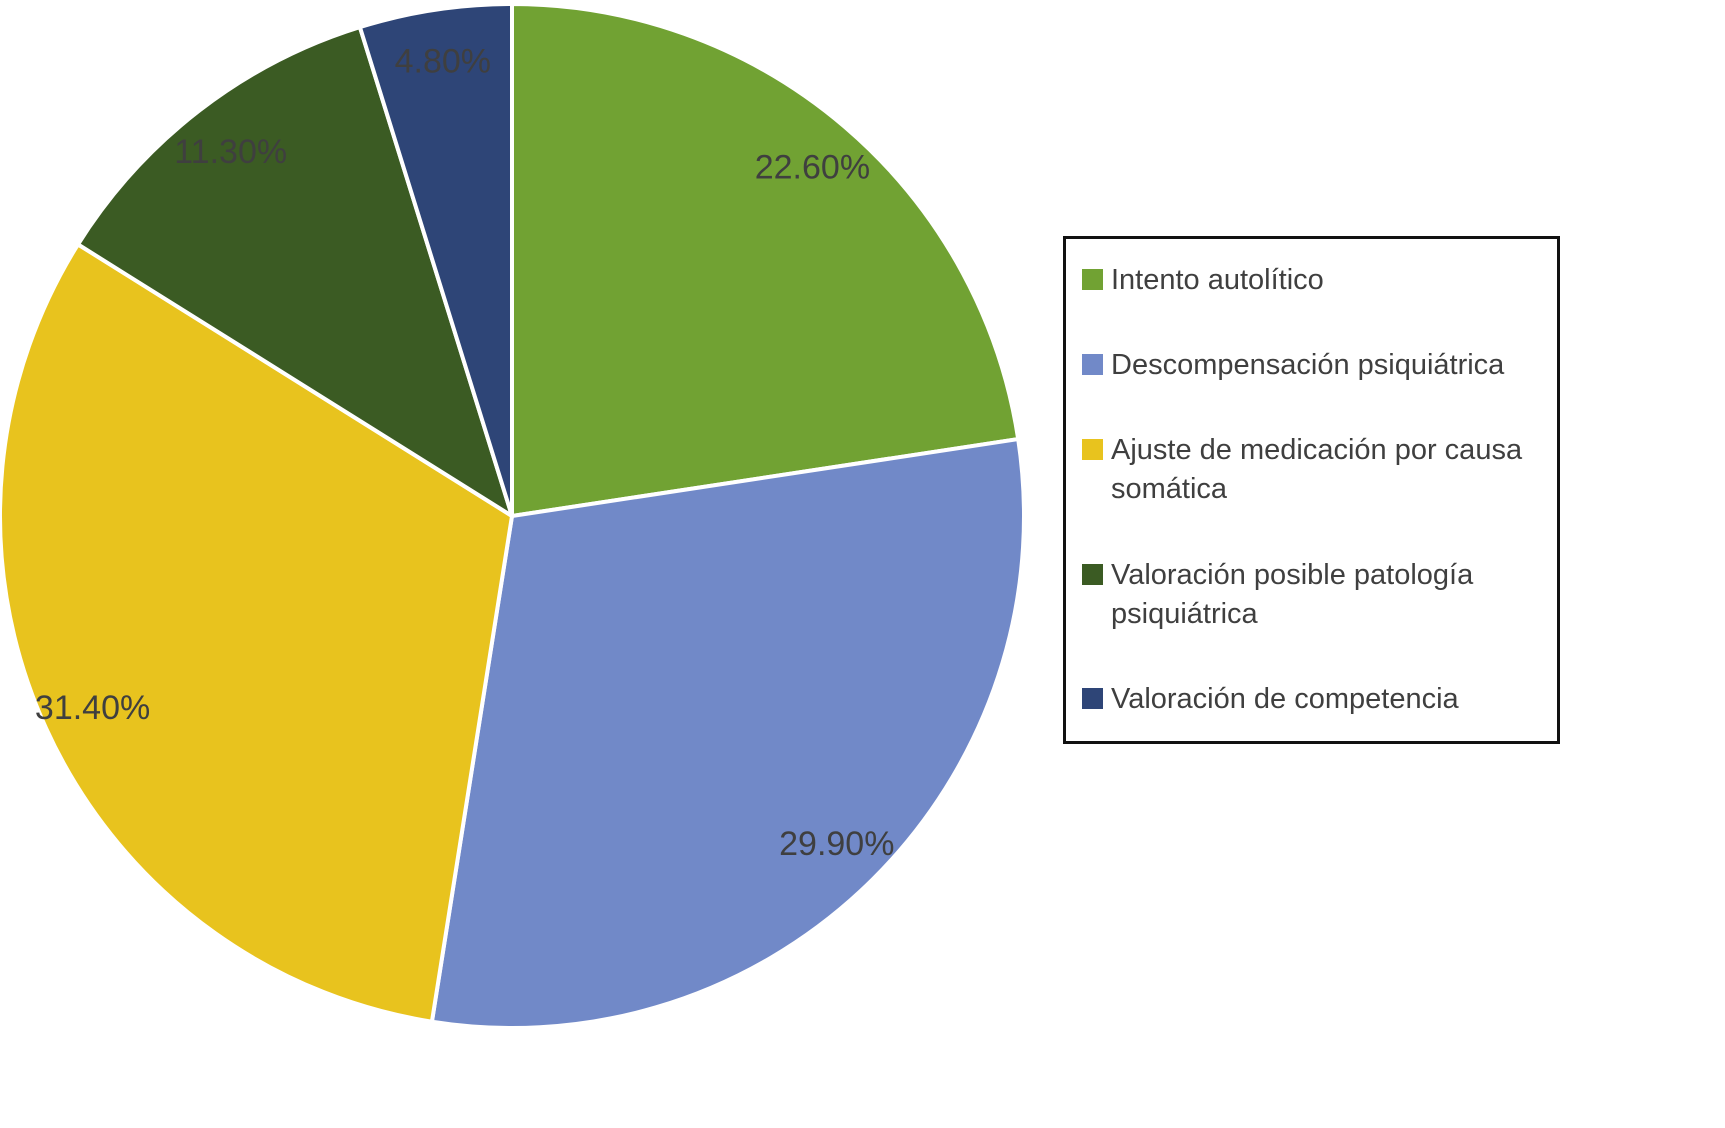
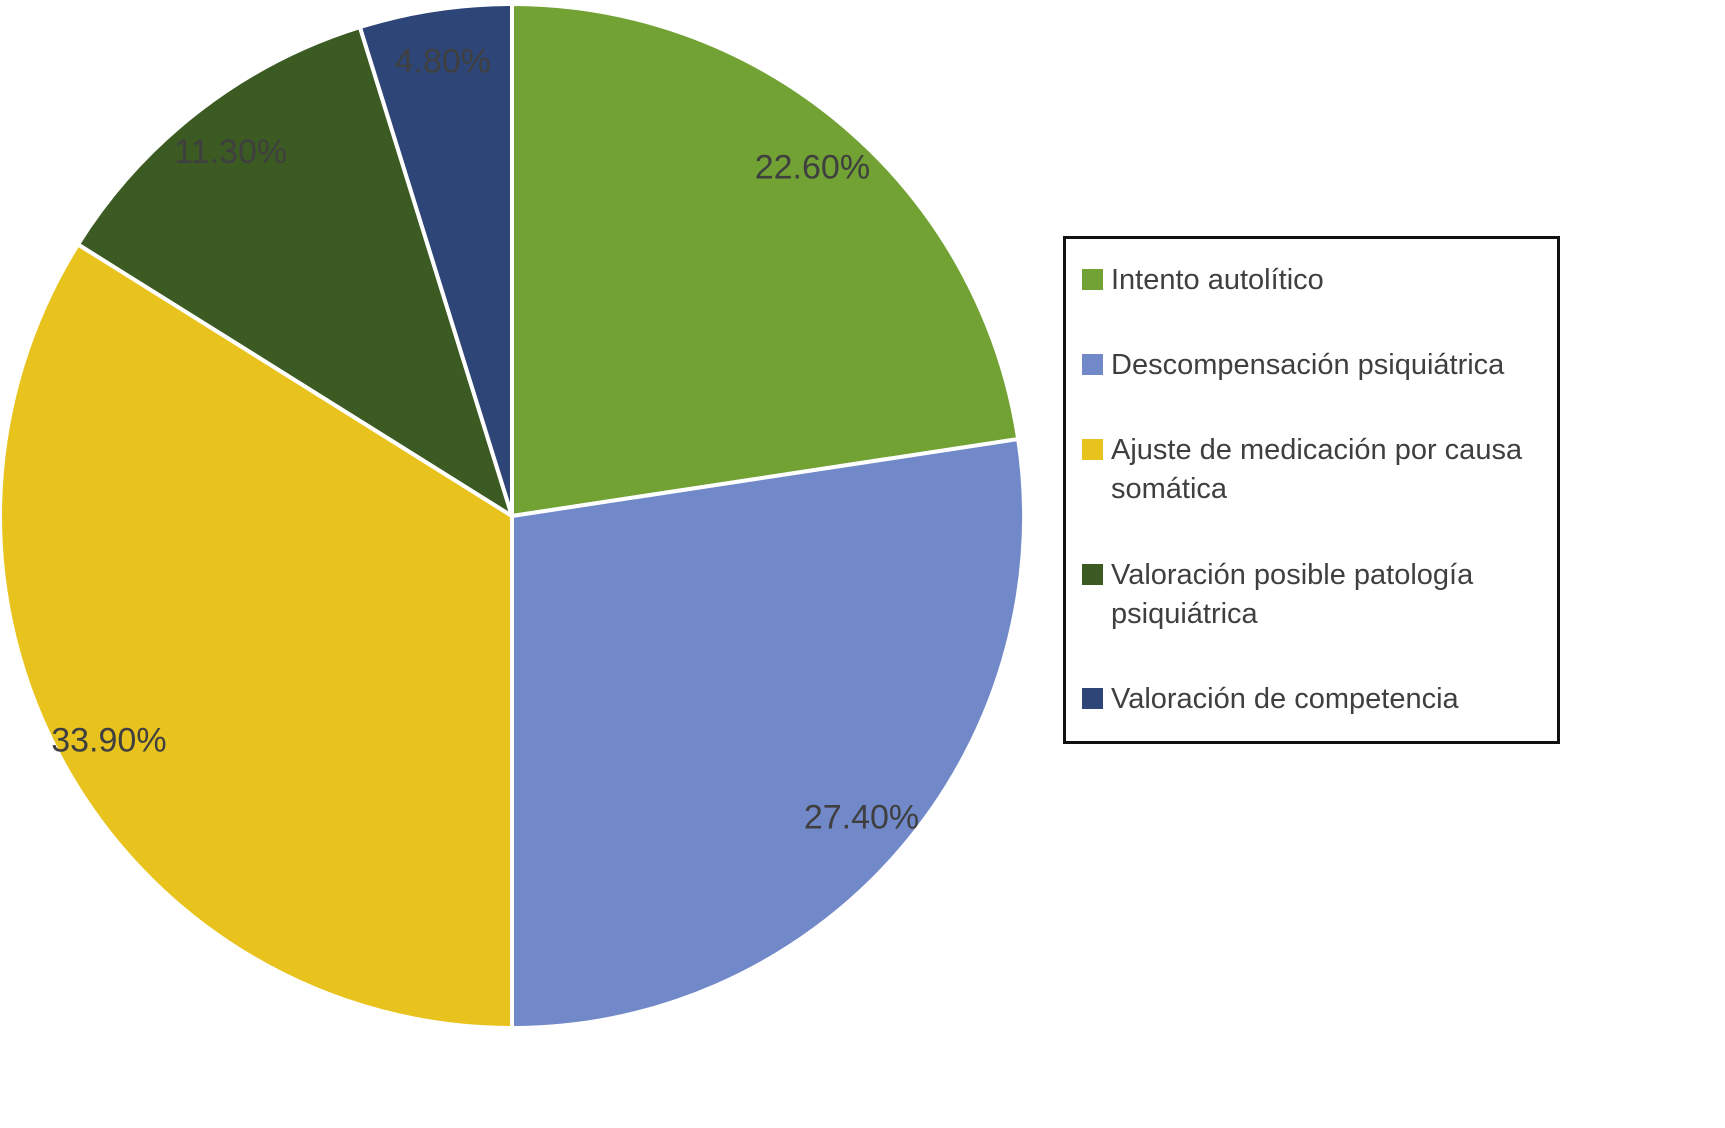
Descompensación psiquiátrica: 29.90% -> 27.40%
Ajuste de medicación por causa somática: 31.40% -> 33.90%
